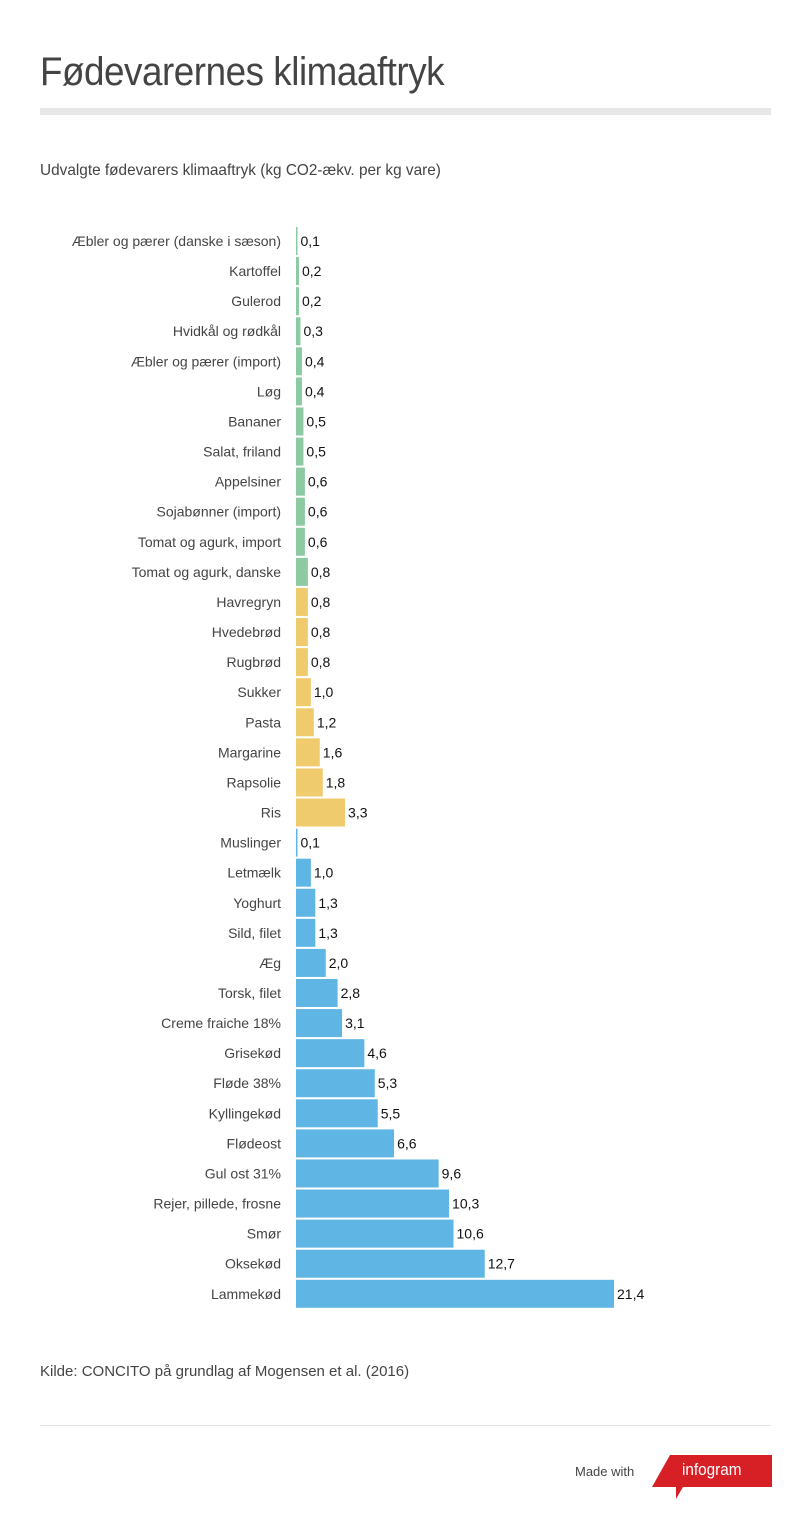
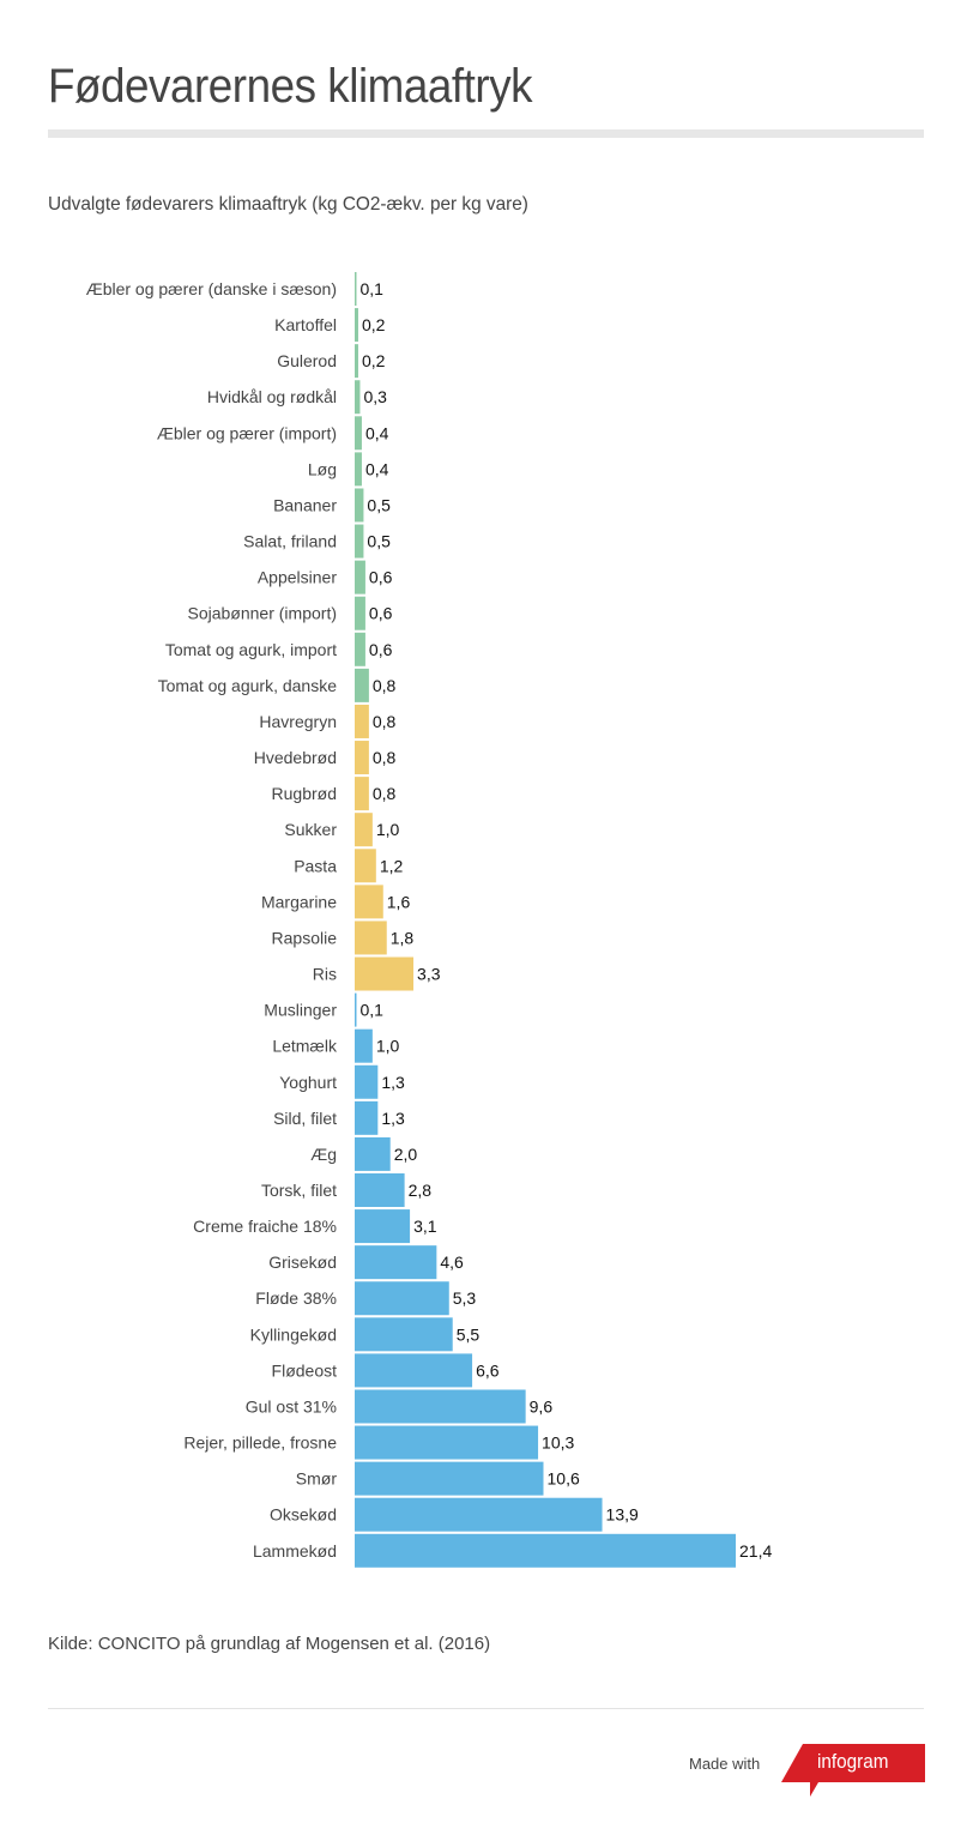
Oksekød: 12,7 -> 13,9
